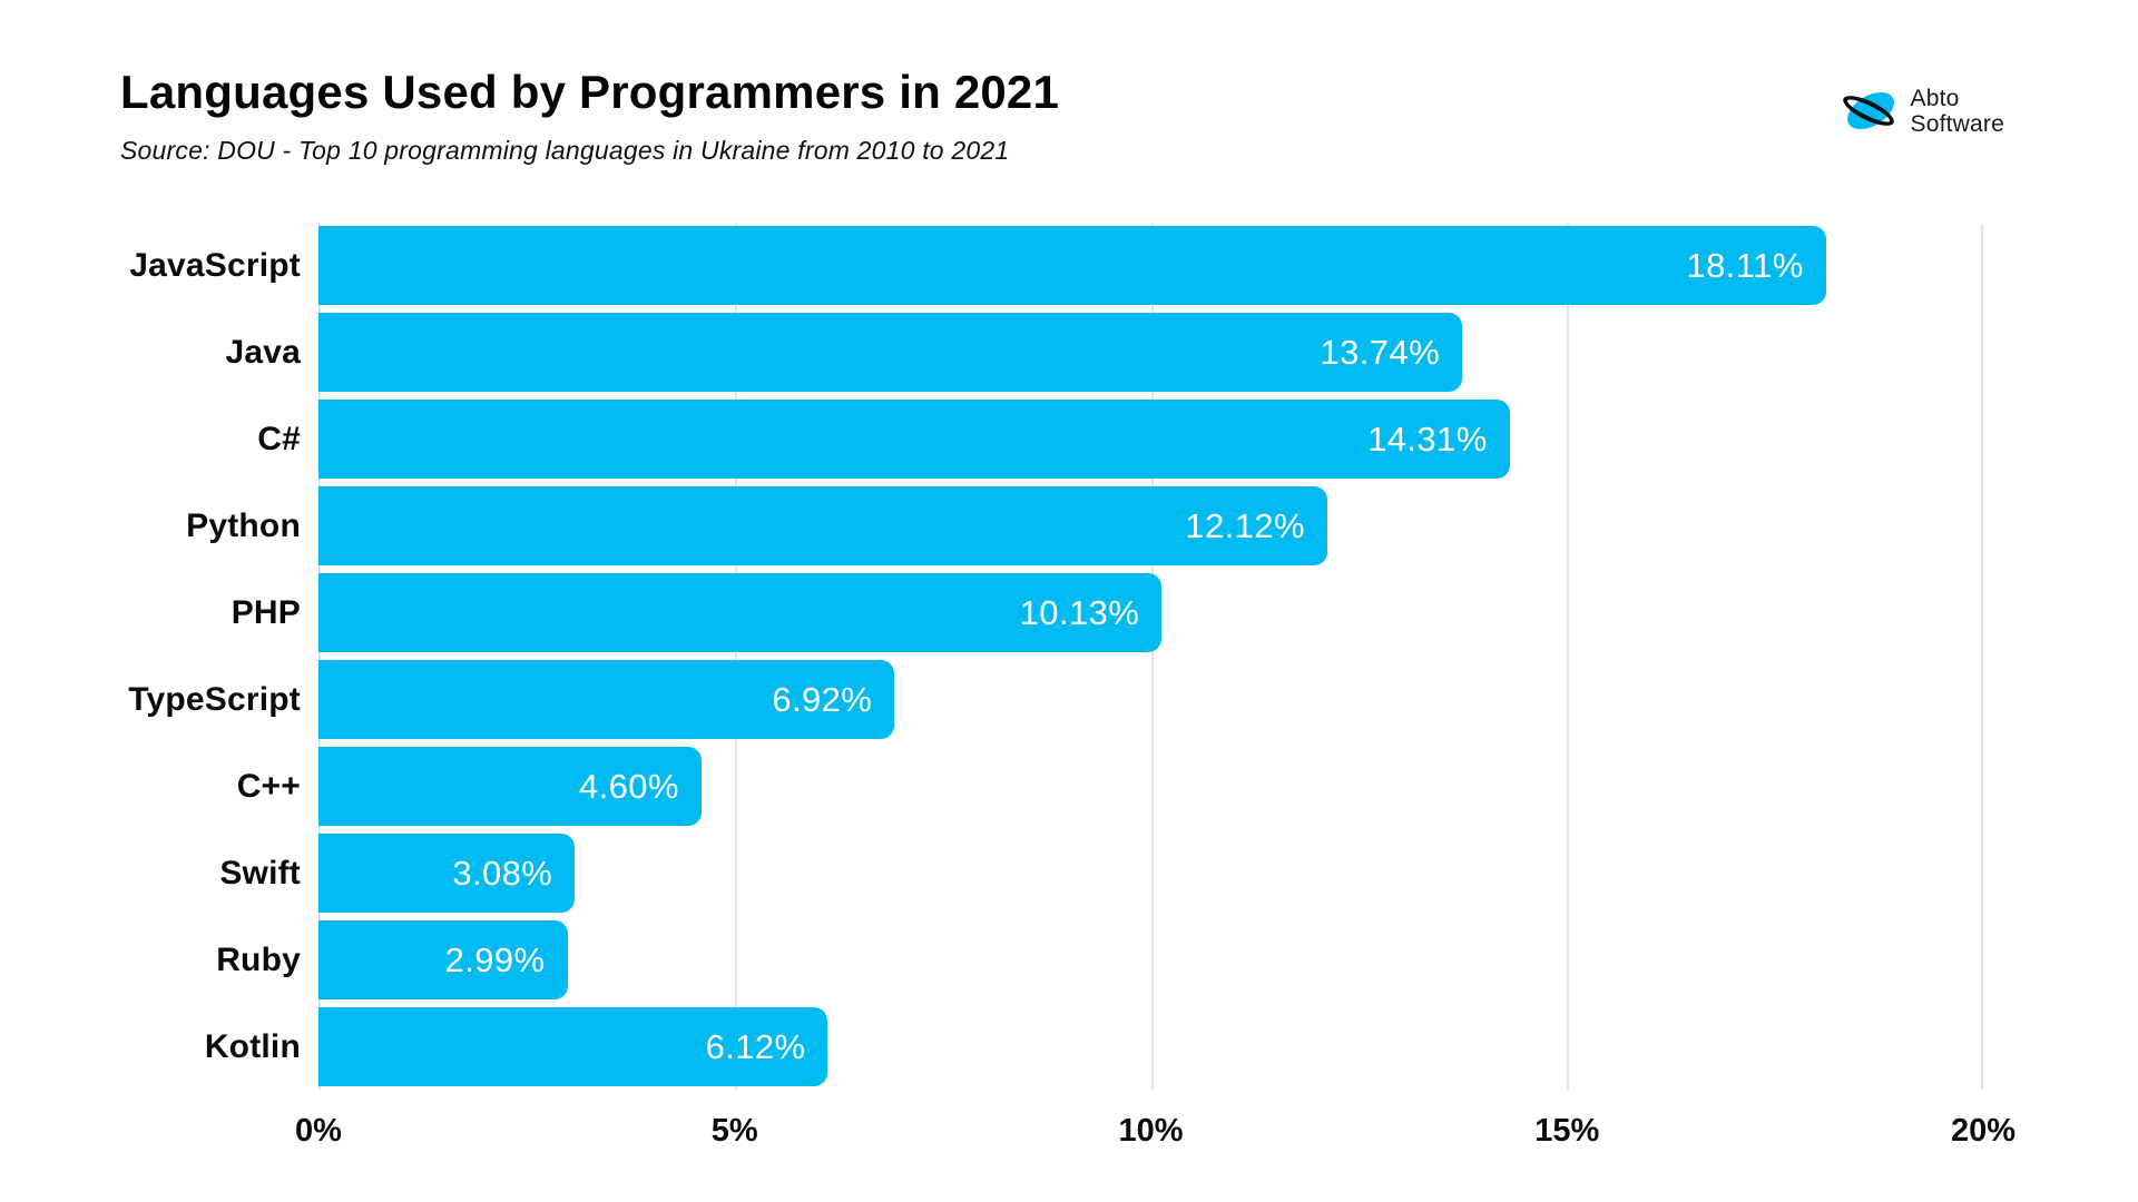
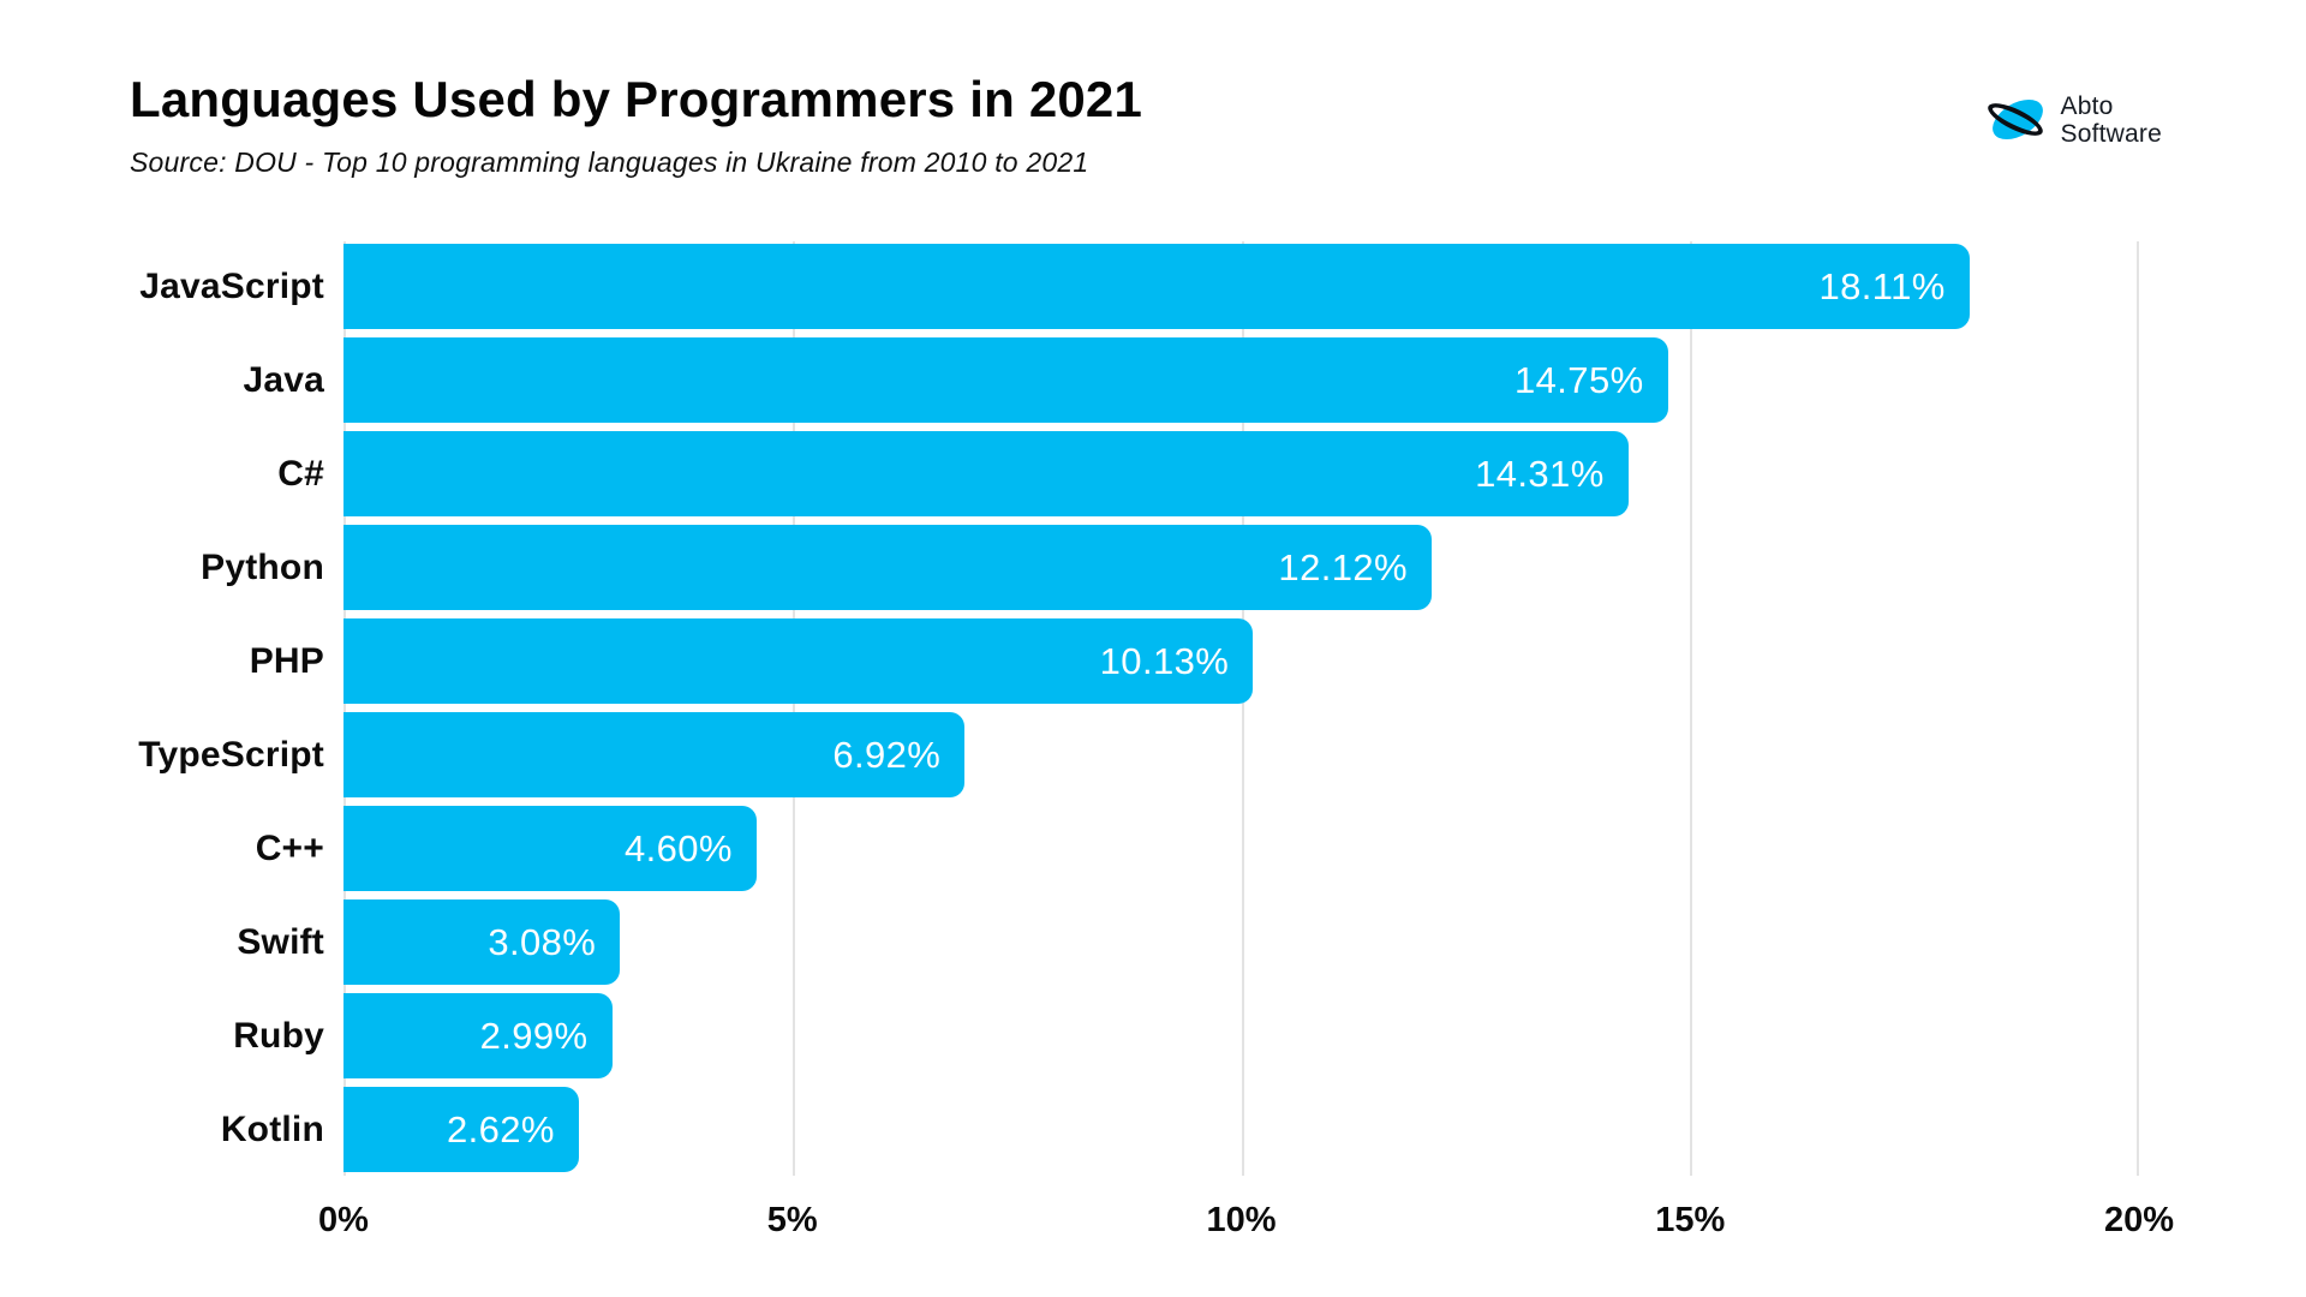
Java: 13.74% -> 14.75%
Kotlin: 6.12% -> 2.62%
